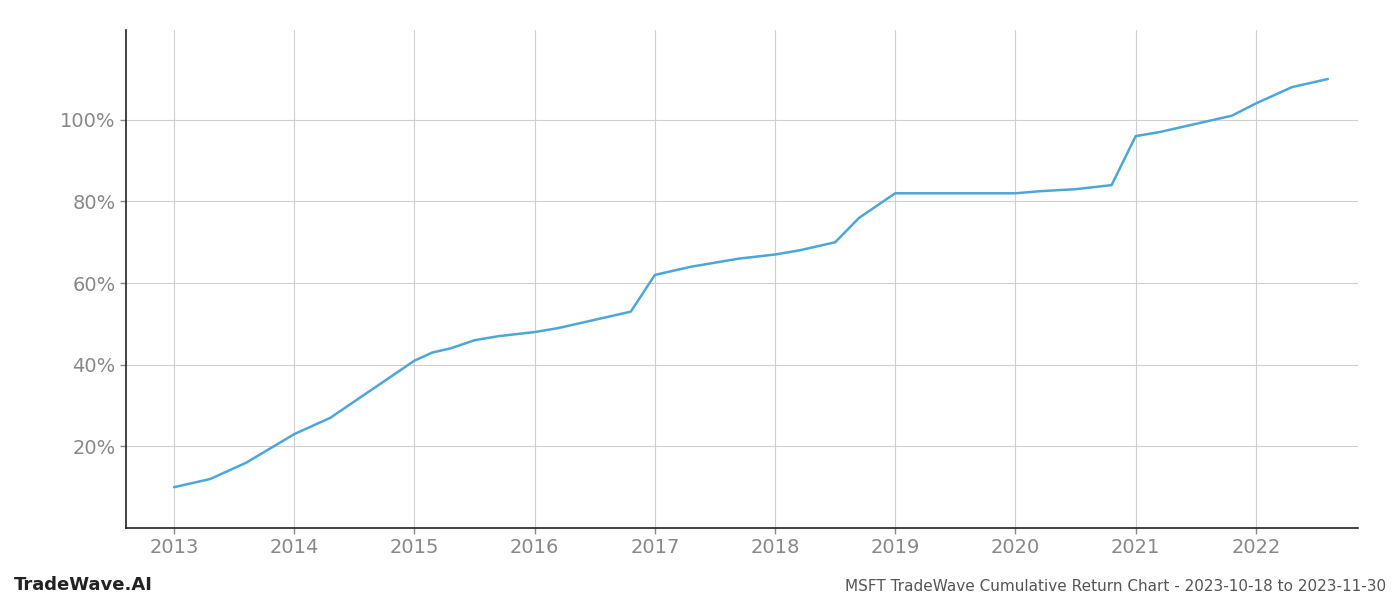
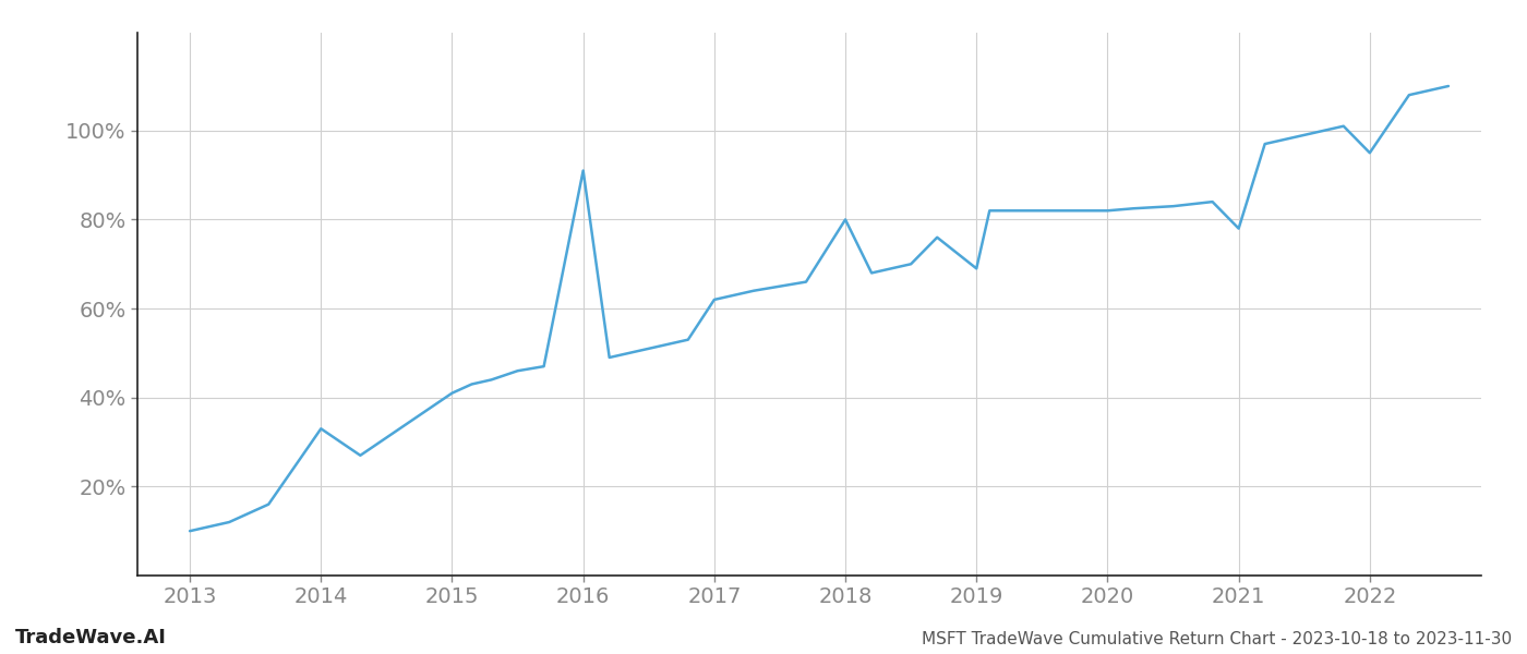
2014: 23.0% -> 33.0%
2016: 48.0% -> 91.0%
2018: 67.0% -> 80.0%
2019: 82.0% -> 69.0%
2021: 96.0% -> 78.0%
2022: 104.0% -> 95.0%
